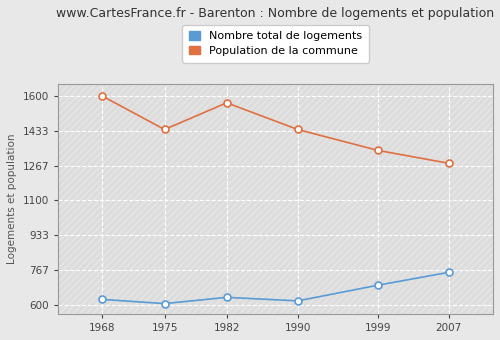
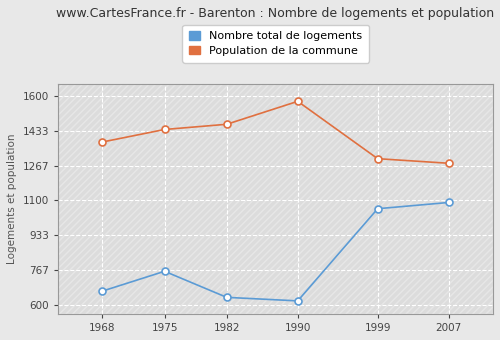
Nombre total de logements/1968: 625 -> 665
Population de la commune/1968: 1600 -> 1380
Nombre total de logements/1975: 605 -> 760
Population de la commune/1982: 1568 -> 1465
Population de la commune/1990: 1440 -> 1575
Nombre total de logements/1999: 693 -> 1060
Population de la commune/1999: 1340 -> 1300
Nombre total de logements/2007: 755 -> 1090
